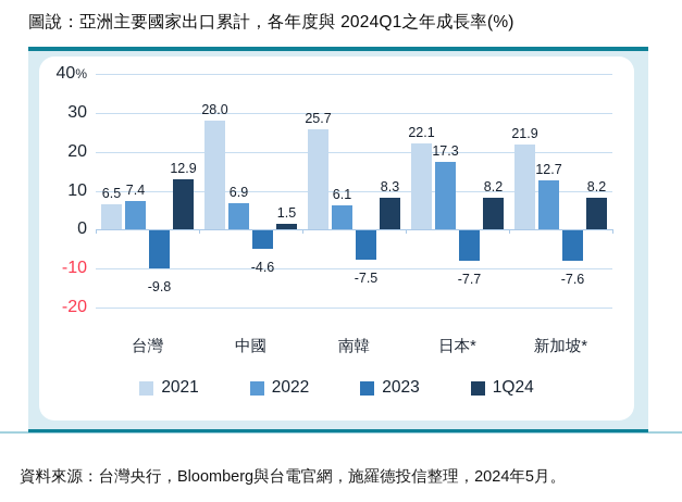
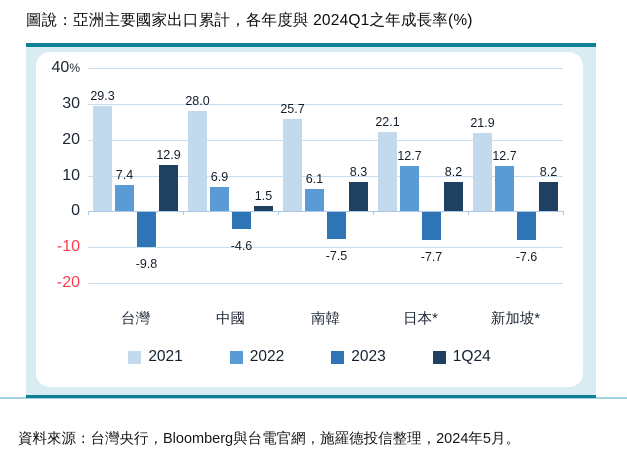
2021/台灣: 6.5 -> 29.3
2022/日本*: 17.3 -> 12.7
